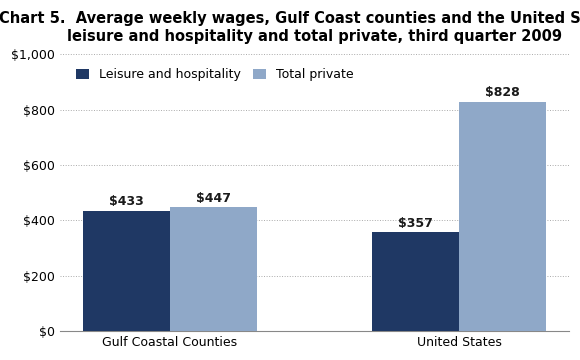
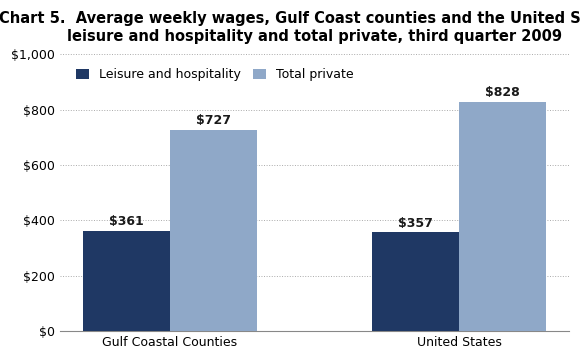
Leisure and hospitality/Gulf Coastal Counties: $433 -> $361
Total private/Gulf Coastal Counties: $447 -> $727
